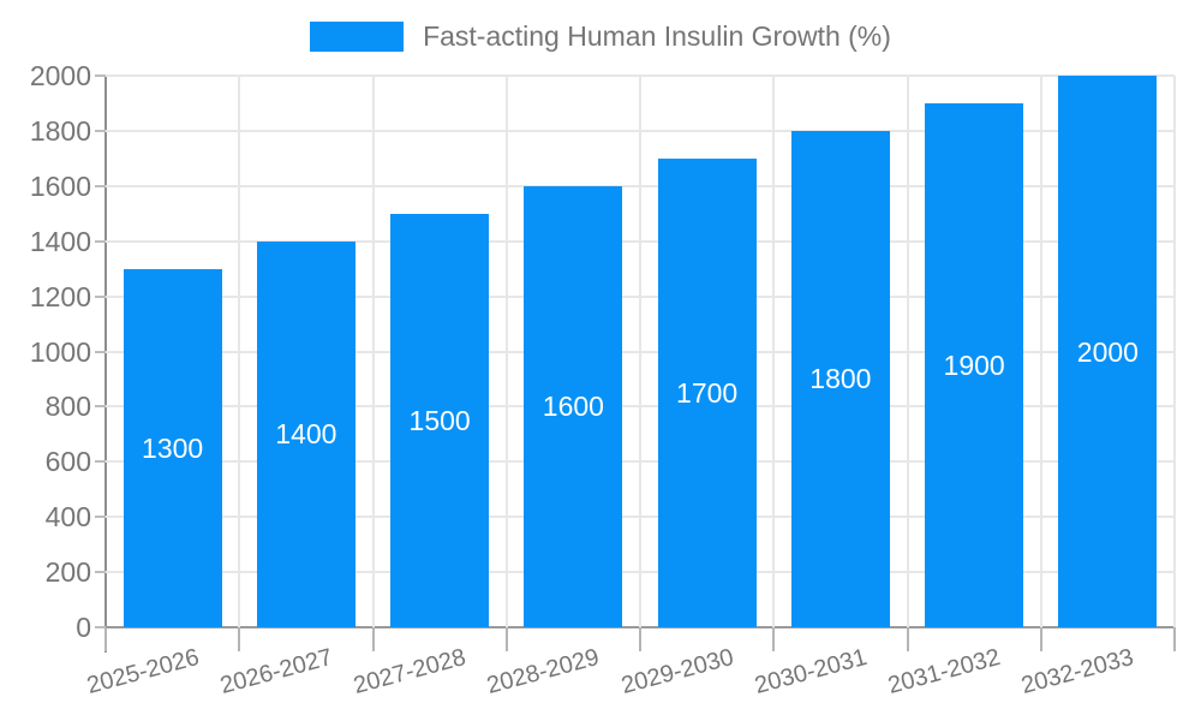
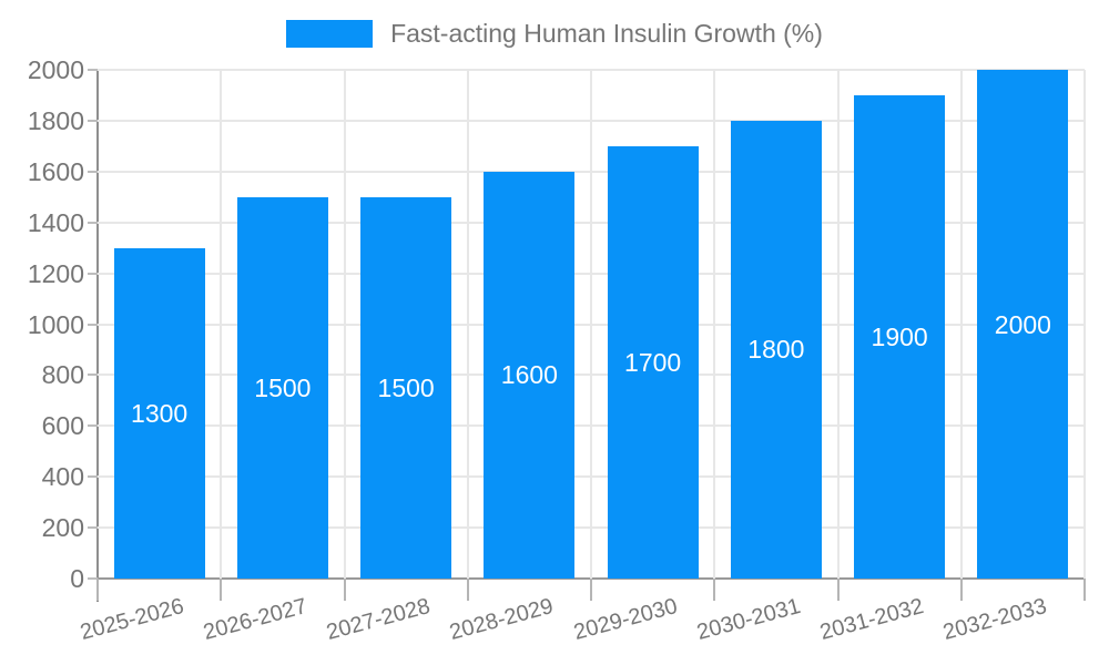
2026-2027: 1400 -> 1500
